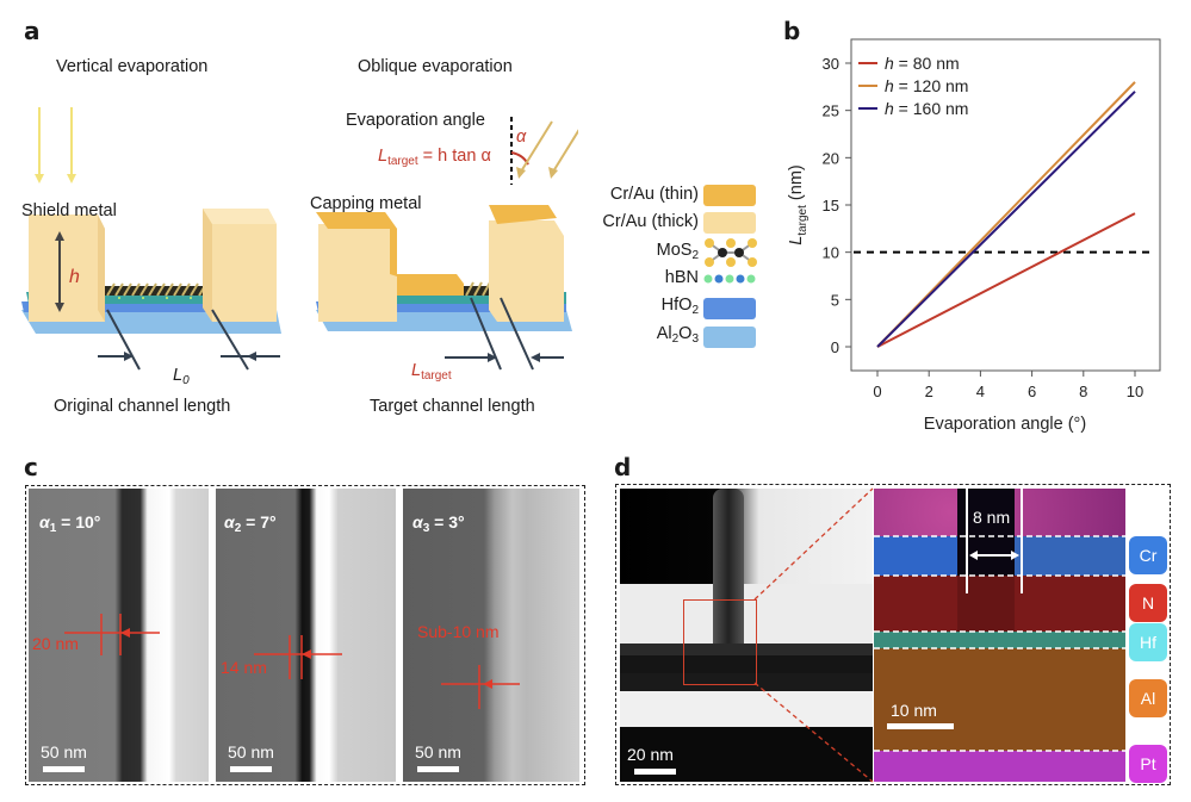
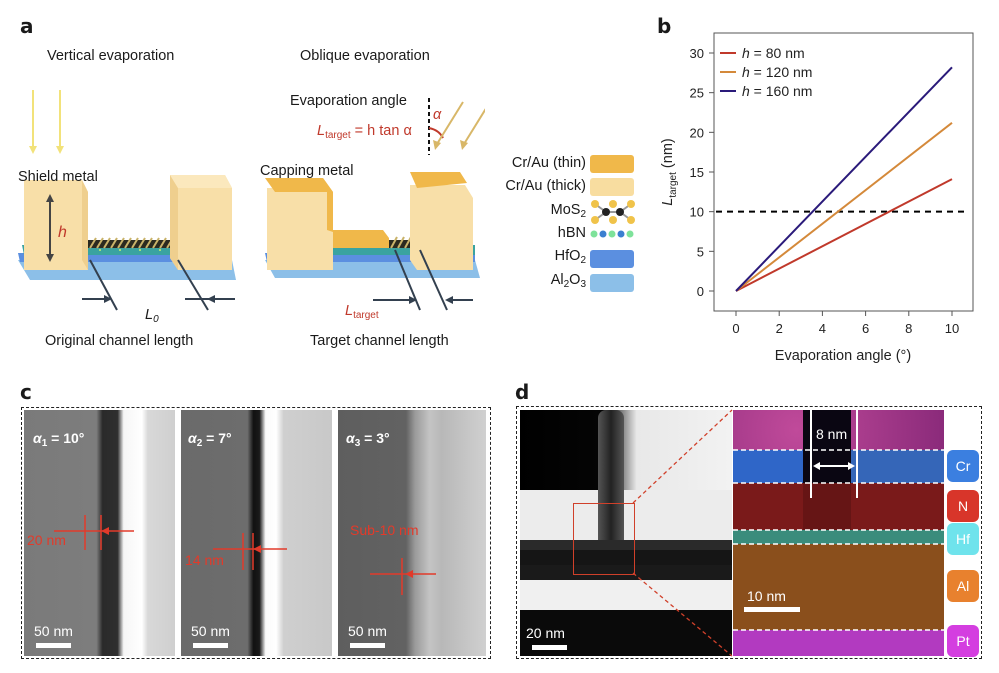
h = 120 nm/10: 28 -> 21
h = 160 nm/10: 27 -> 28
